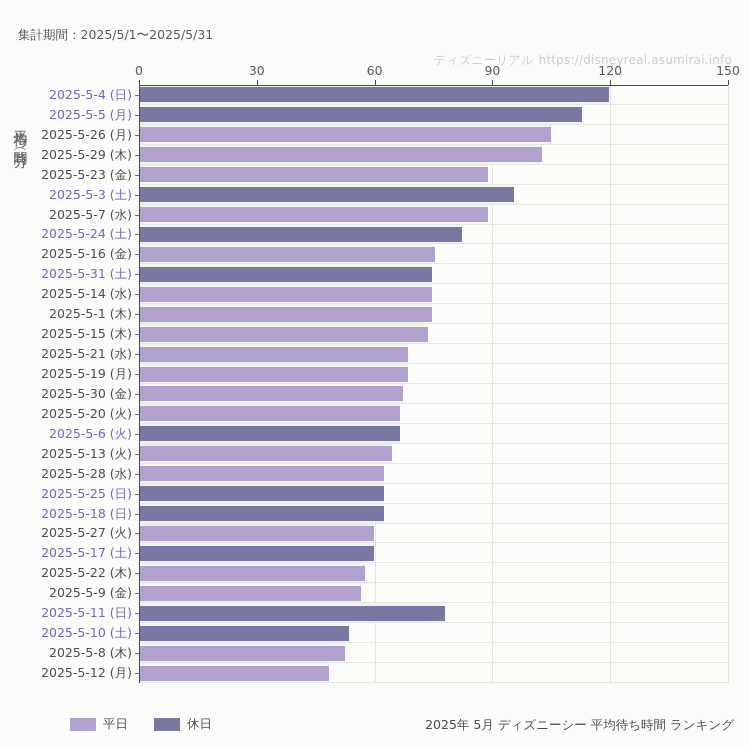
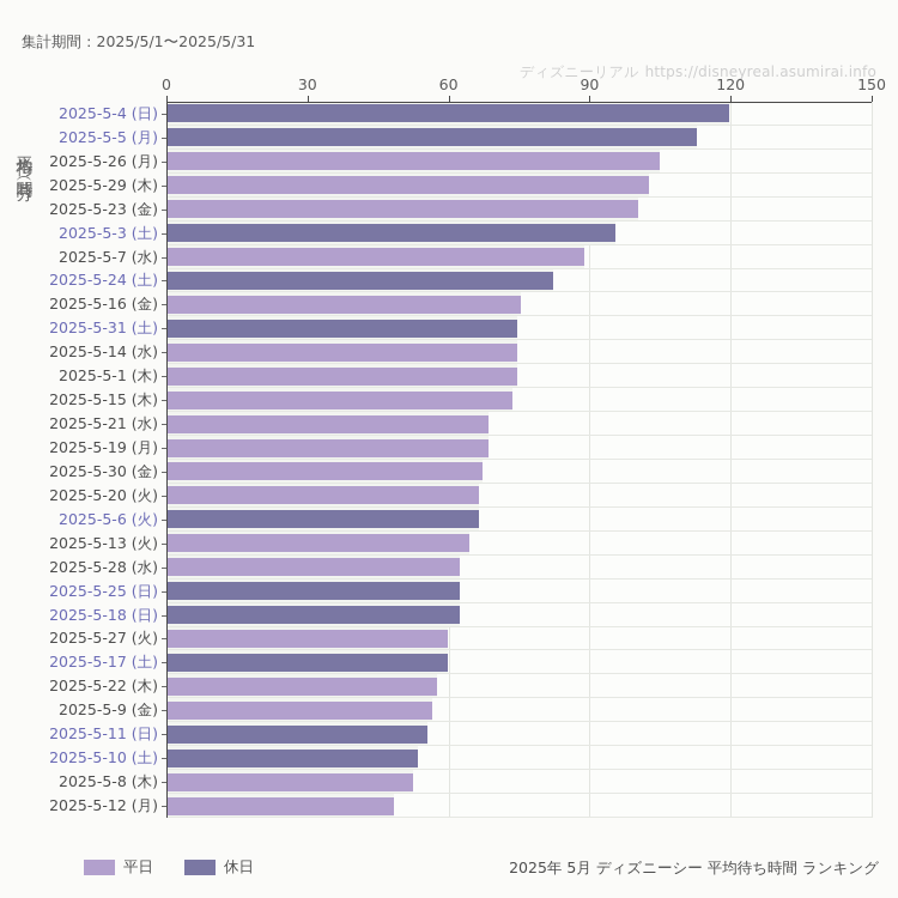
2025-5-23 (金): 89 -> 100
2025-5-11 (日): 78 -> 56
